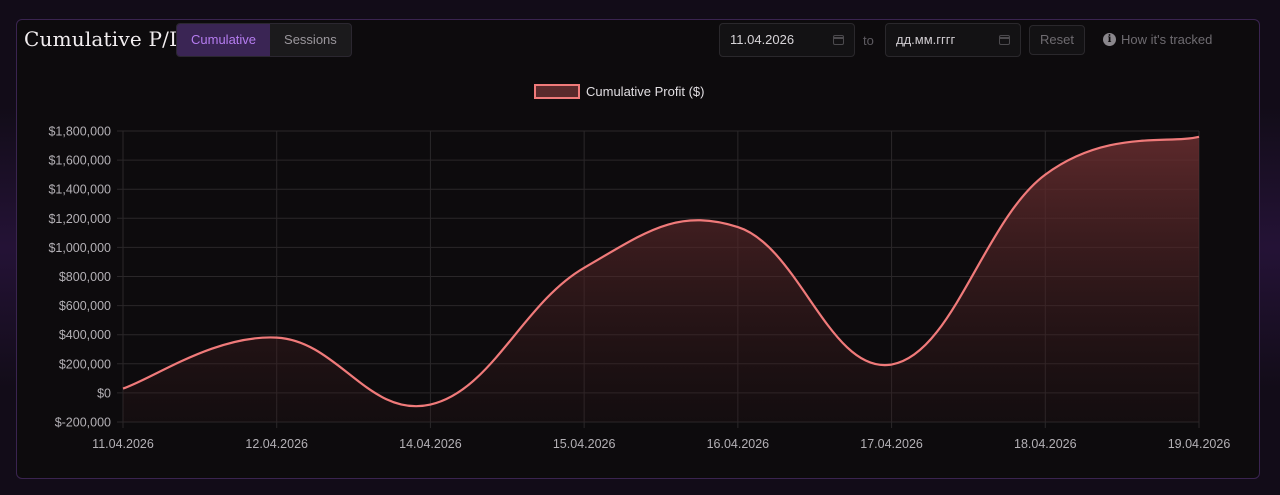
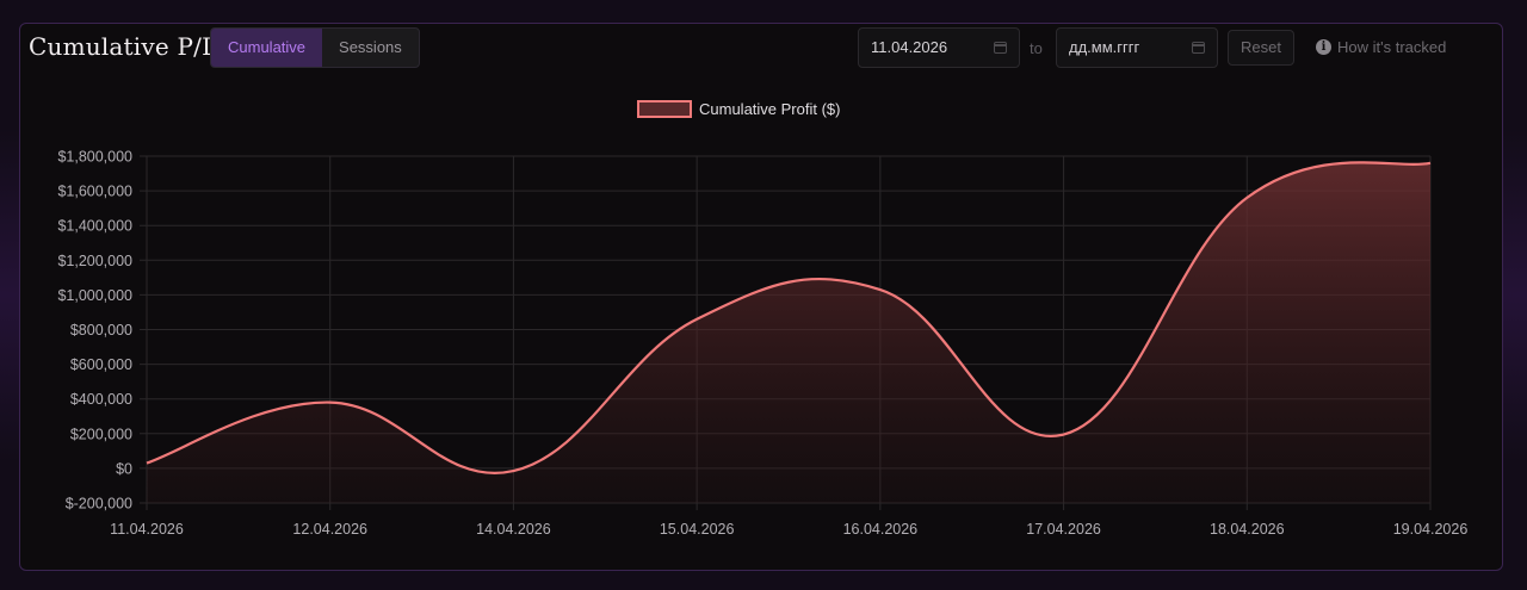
14.04.2026: -$80000 -> -$20000
16.04.2026: $1140000 -> $1030000
18.04.2026: $1500000 -> $1560000
